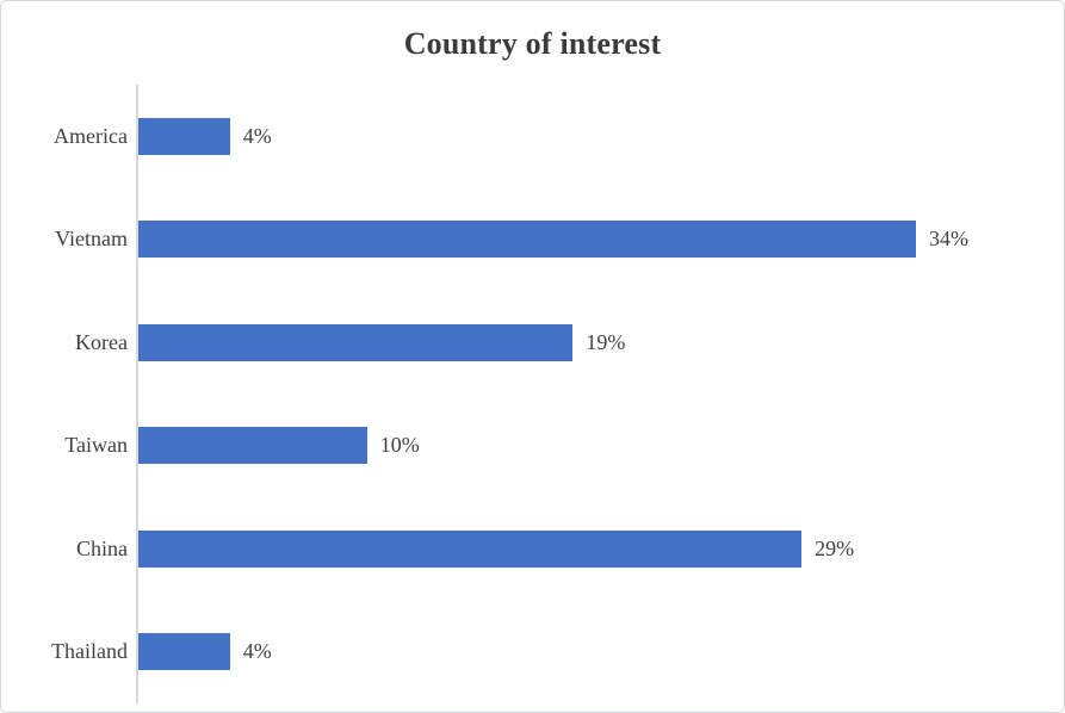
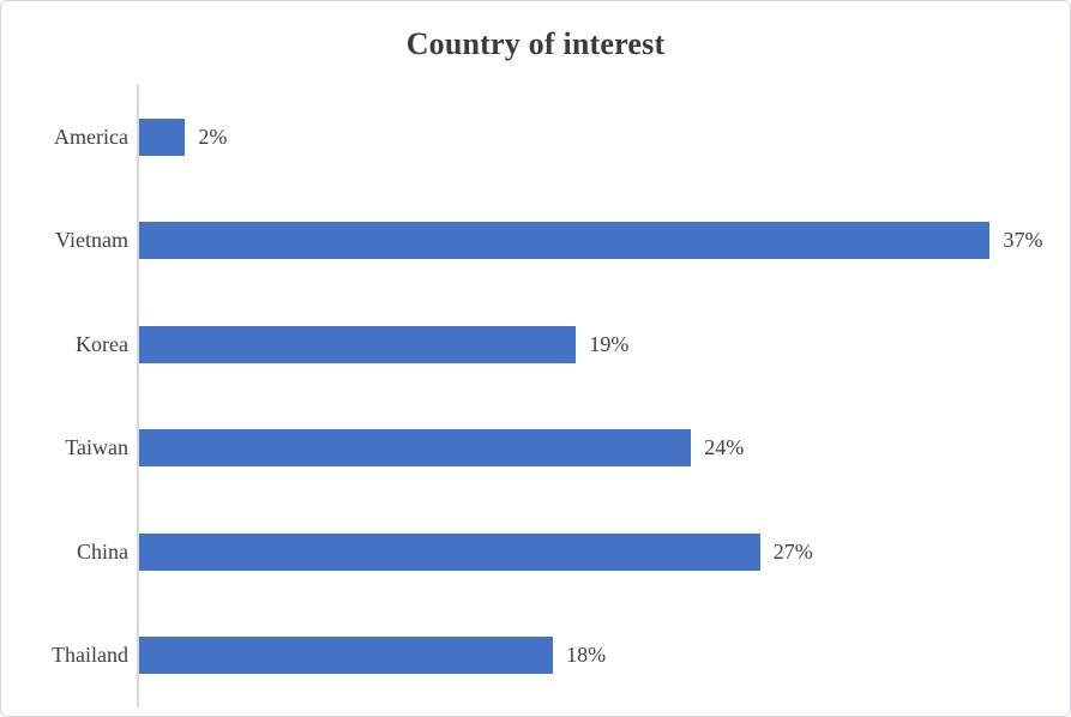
America: 4% -> 2%
Vietnam: 34% -> 37%
Taiwan: 10% -> 24%
China: 29% -> 27%
Thailand: 4% -> 18%
